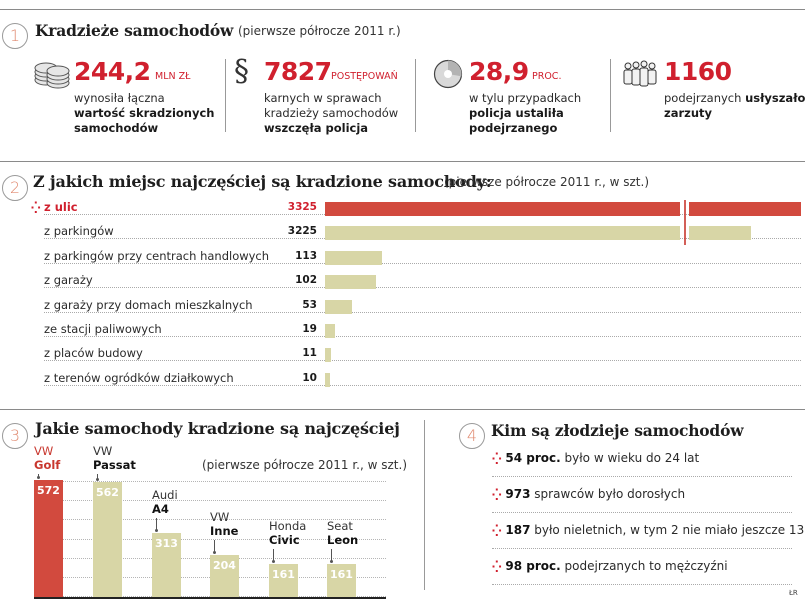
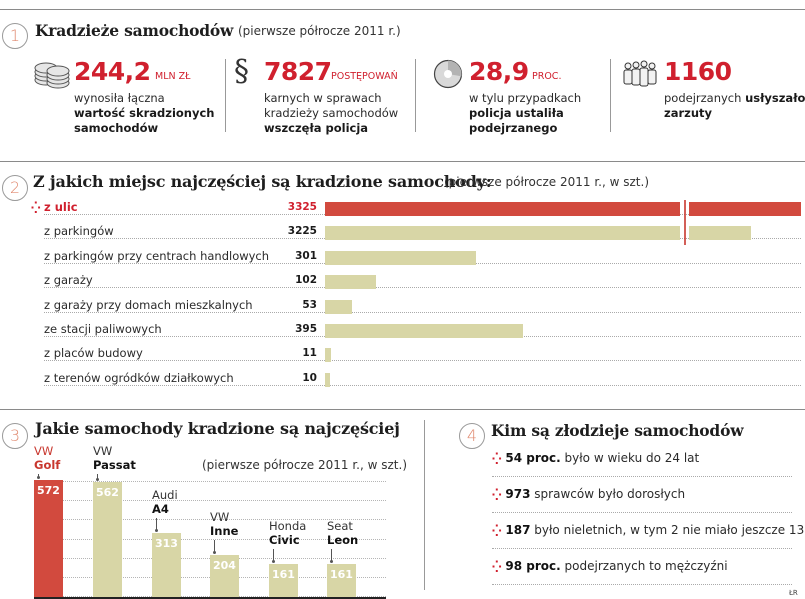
Z jakich miejsc najczęściej są kradzione samochody:/z parkingów przy centrach handlowych: 113 -> 301
Z jakich miejsc najczęściej są kradzione samochody:/ze stacji paliwowych: 19 -> 395
